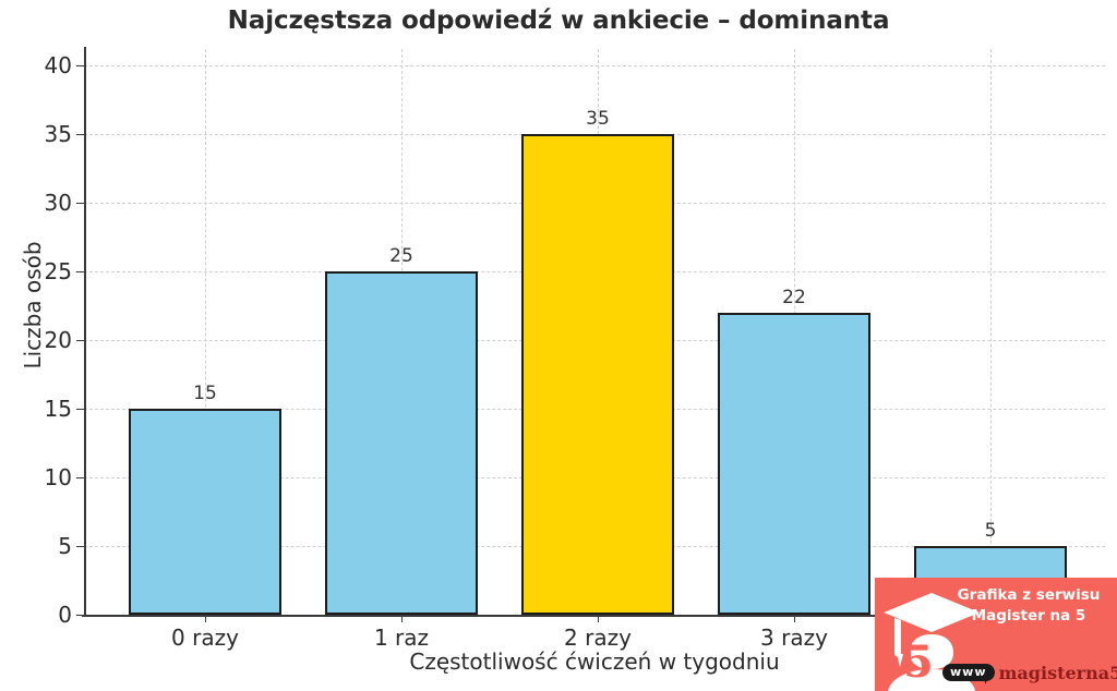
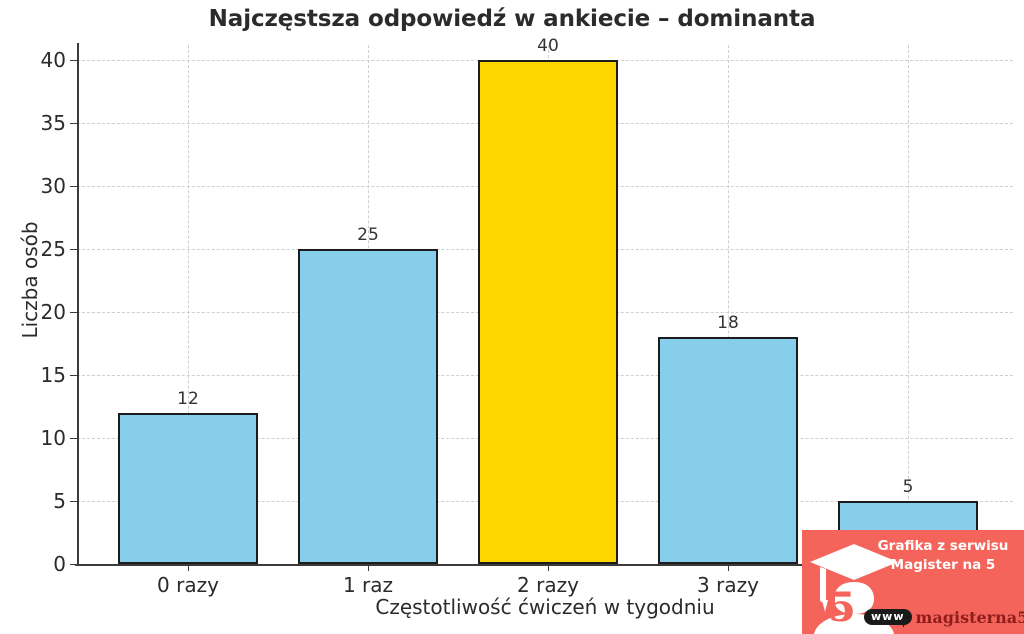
0 razy: 15 -> 12
2 razy: 35 -> 40
3 razy: 22 -> 18
